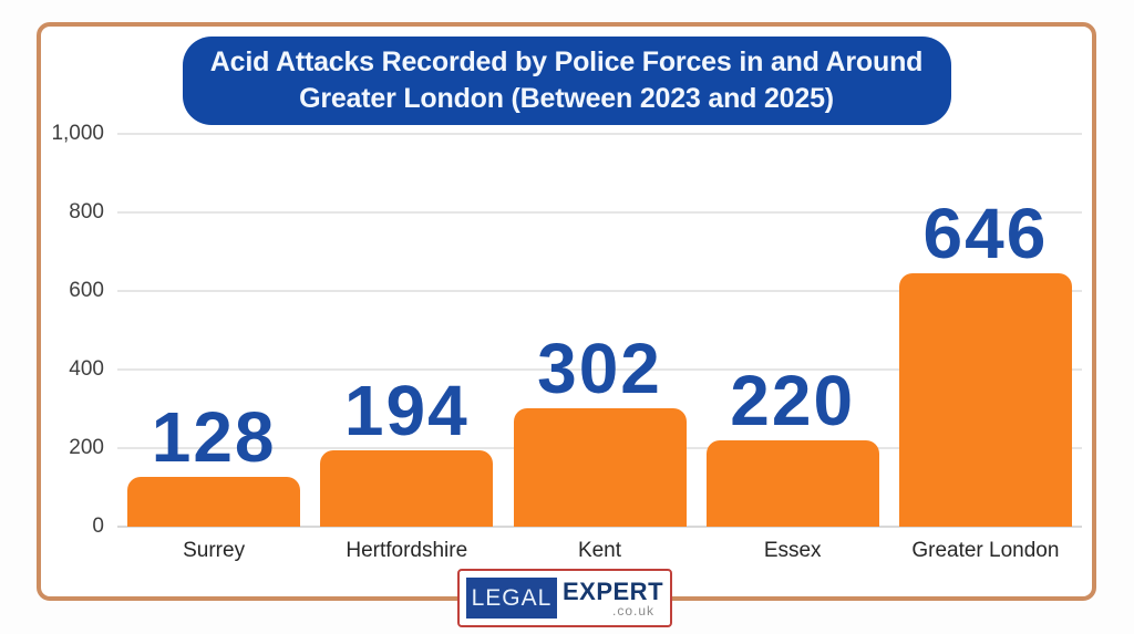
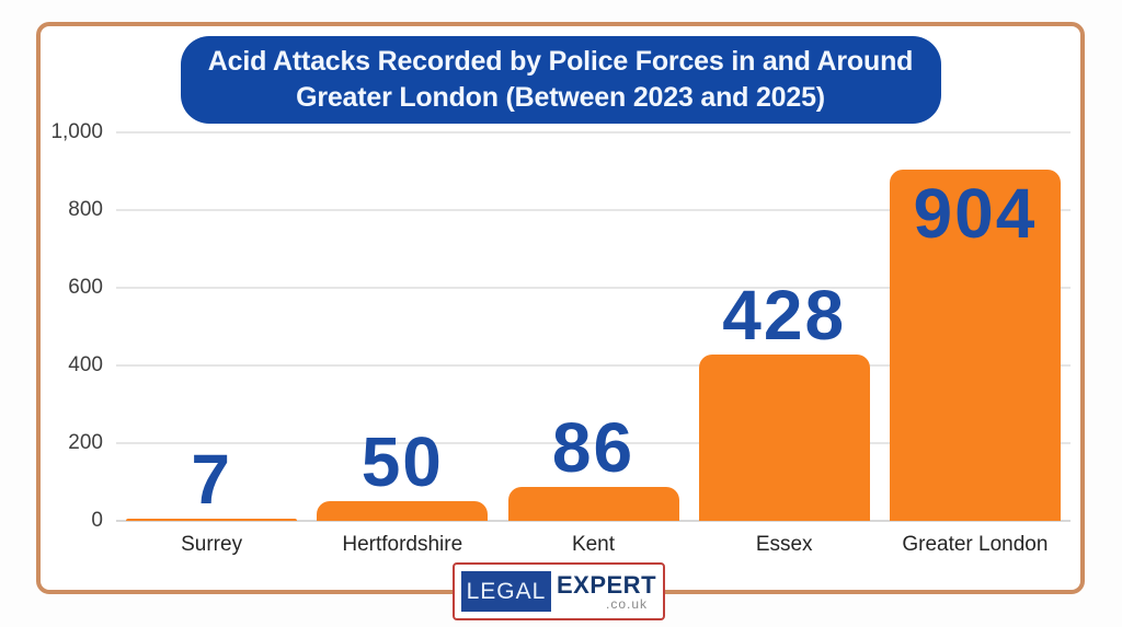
Surrey: 128 -> 7
Hertfordshire: 194 -> 50
Kent: 302 -> 86
Essex: 220 -> 428
Greater London: 646 -> 904
